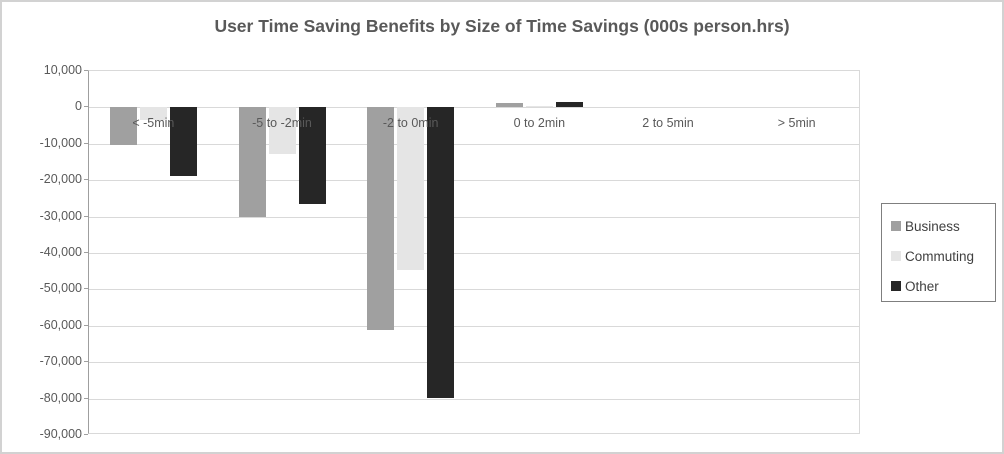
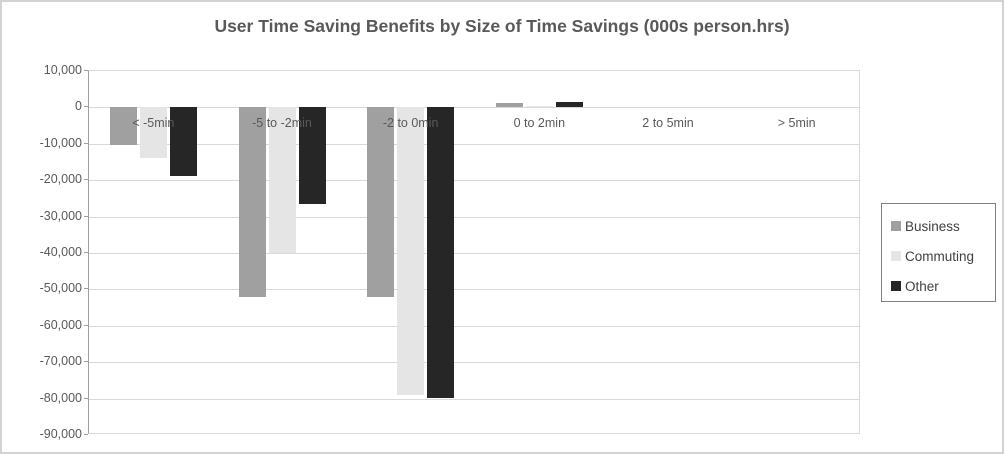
Commuting/< -5min: -4000 -> -14000
Business/-5 to -2min: -30000 -> -52000
Commuting/-5 to -2min: -13000 -> -40000
Business/-2 to 0min: -61000 -> -52000
Commuting/-2 to 0min: -45000 -> -79000
